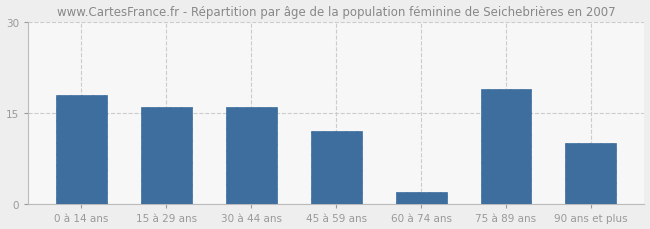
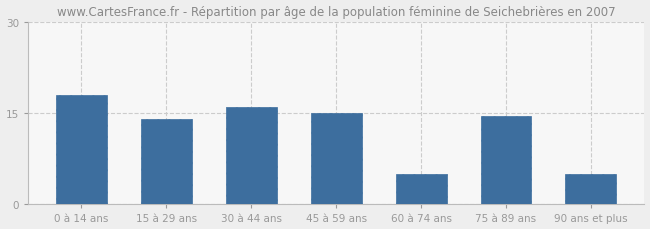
15 à 29 ans: 16.0 -> 14.0
45 à 59 ans: 12.0 -> 15.0
60 à 74 ans: 2.0 -> 5.0
75 à 89 ans: 19.0 -> 14.5
90 ans et plus: 10.0 -> 5.0
